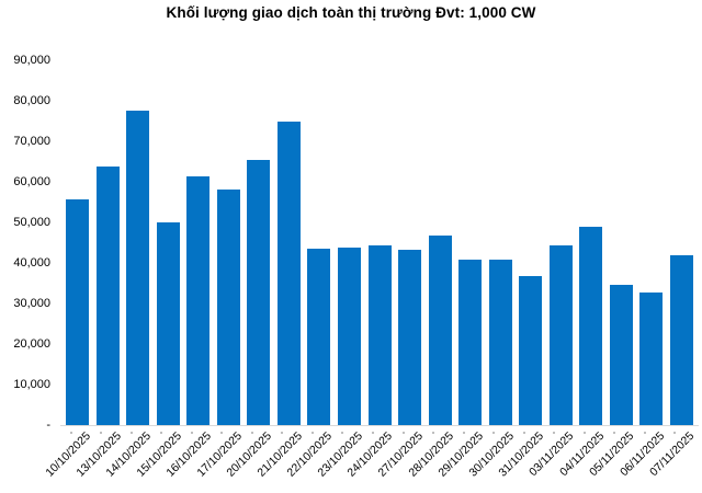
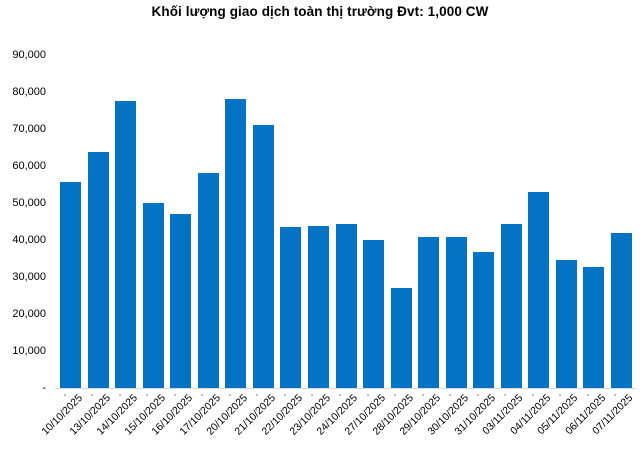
16/10/2025: 61000 -> 47000
20/10/2025: 66000 -> 78000
21/10/2025: 75000 -> 71000
27/10/2025: 43000 -> 40000
28/10/2025: 47000 -> 27000
04/11/2025: 49000 -> 53000
